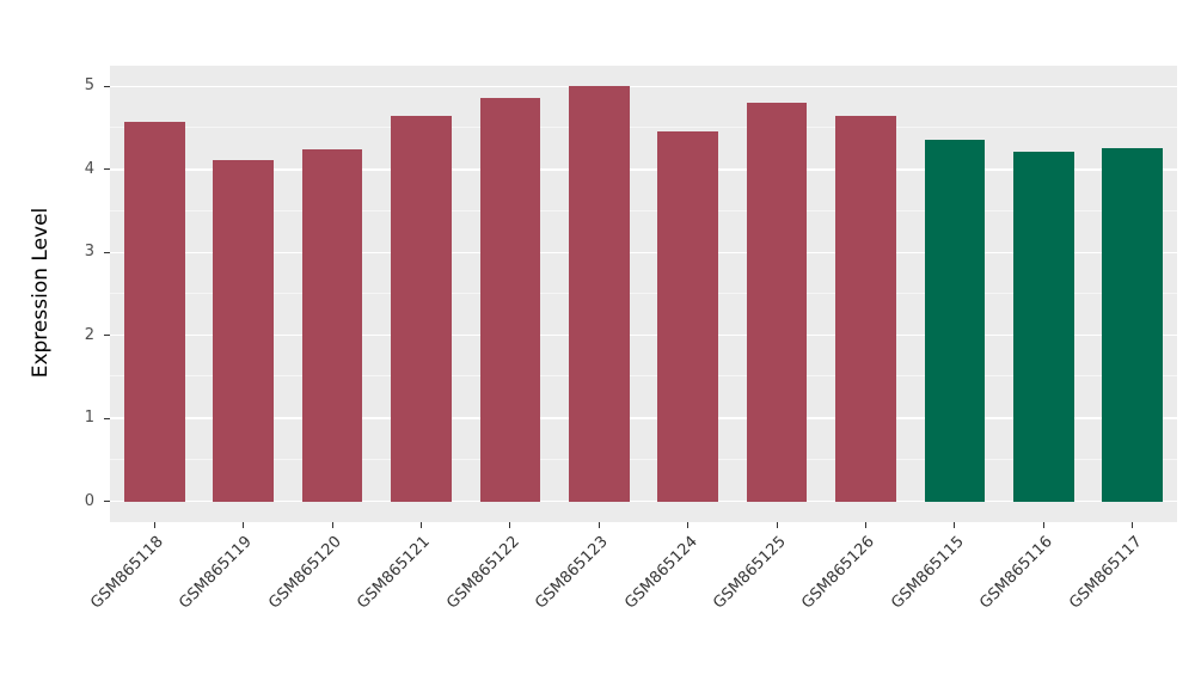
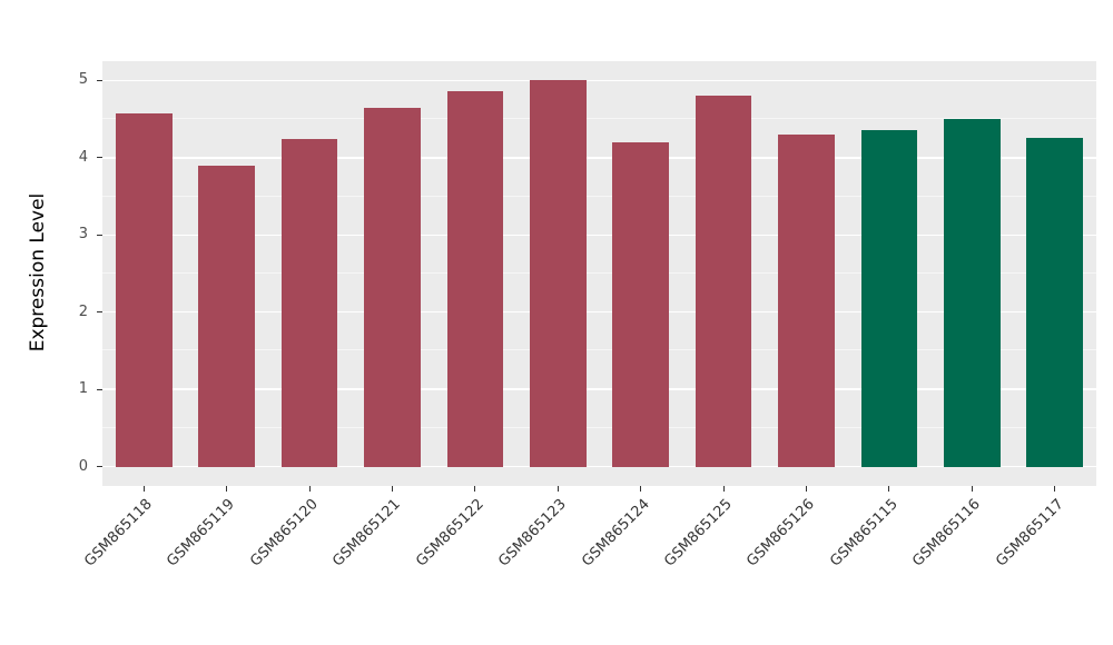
GSM865119: 4.1 -> 3.9
GSM865124: 4.5 -> 4.2
GSM865126: 4.6 -> 4.3
GSM865116: 4.2 -> 4.5
